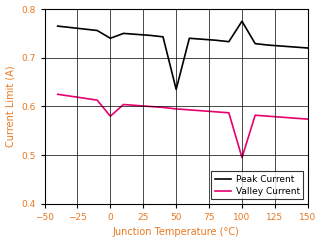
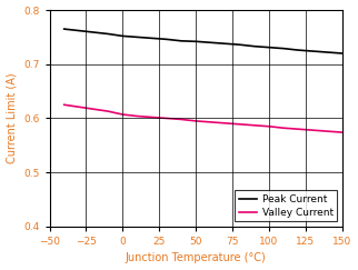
Peak Current/0: 0.740 -> 0.752
Valley Current/0: 0.580 -> 0.607
Peak Current/50: 0.635 -> 0.742
Peak Current/100: 0.775 -> 0.731
Valley Current/100: 0.495 -> 0.585
